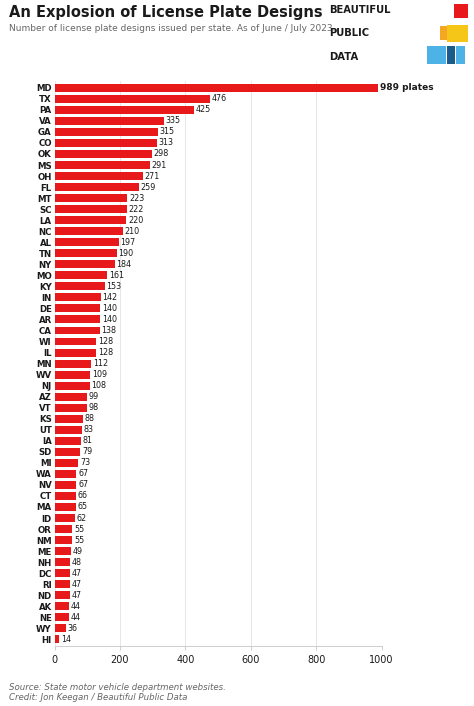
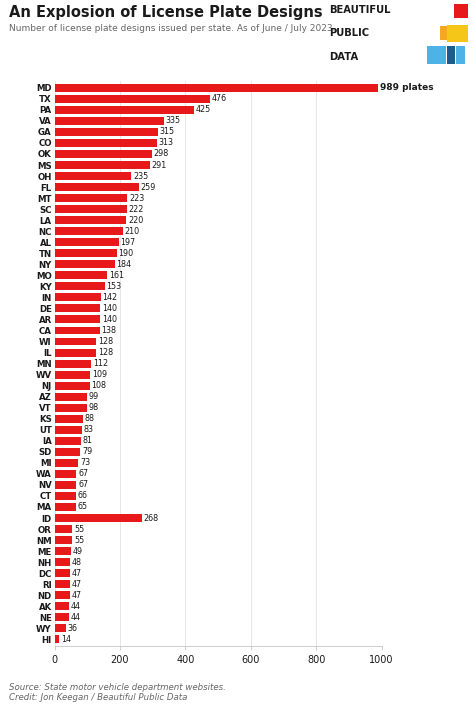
OH: 271 -> 235
ID: 62 -> 268
